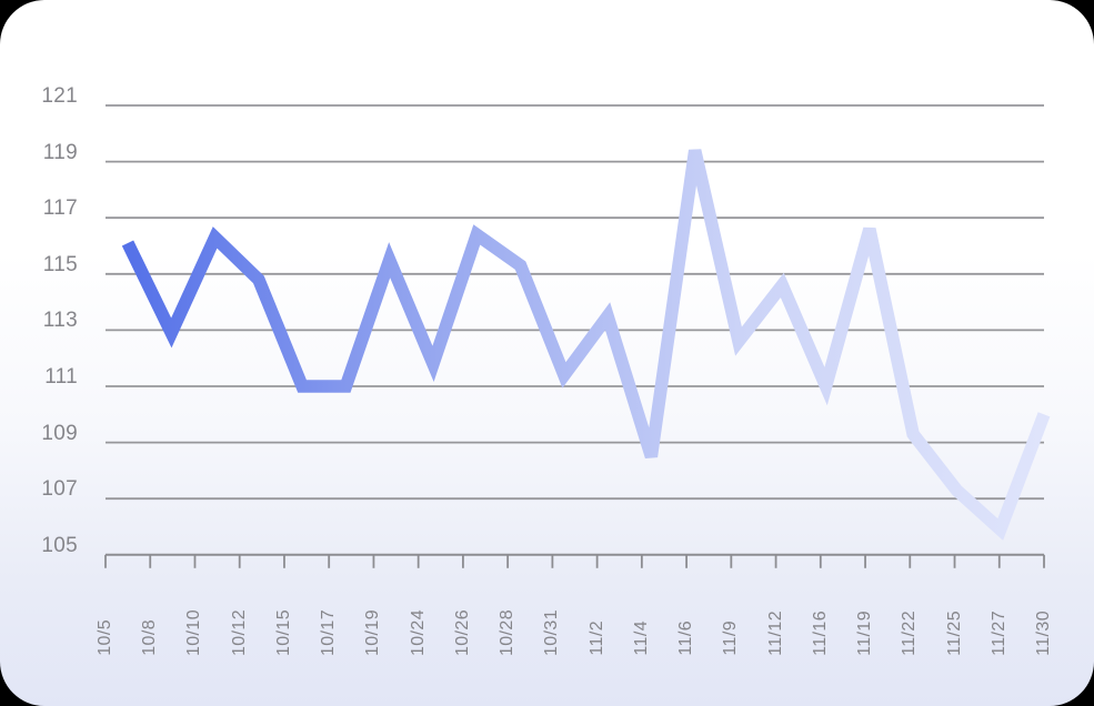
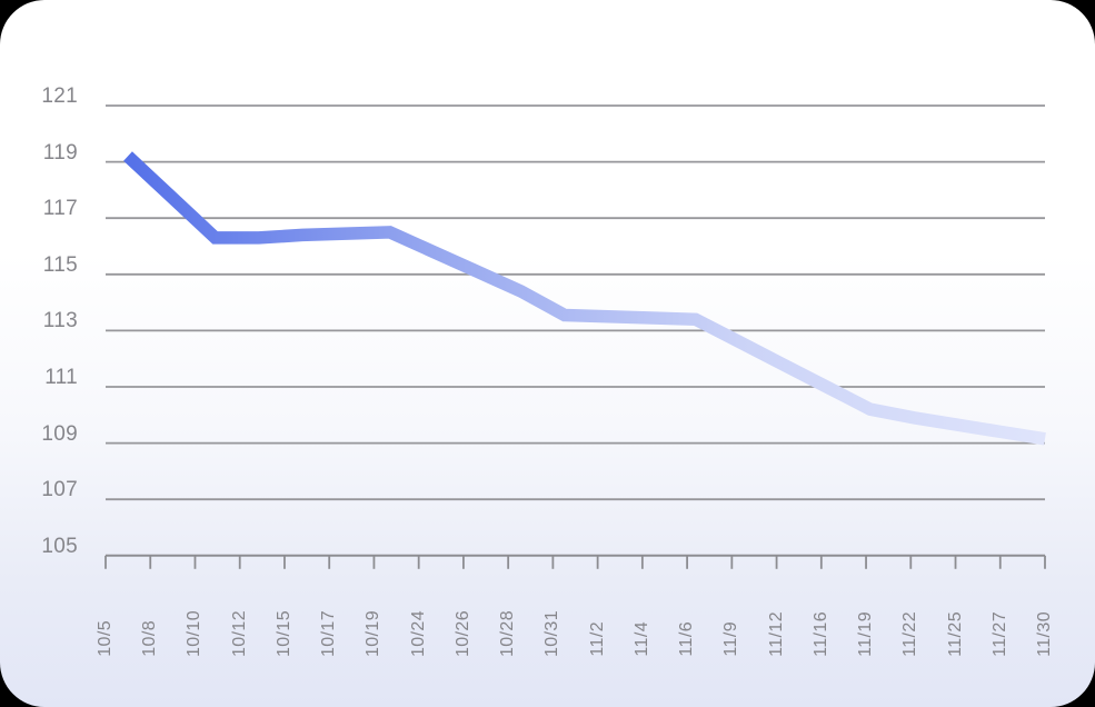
10/5: 116.1 -> 119.2
10/8: 112.9 -> 117.8
10/12: 114.8 -> 116.3
10/15: 111.0 -> 116.4
10/17: 111.0 -> 116.5
10/19: 115.5 -> 116.5
10/24: 111.8 -> 115.8
10/26: 116.4 -> 115.1
10/28: 115.3 -> 114.4
10/31: 111.4 -> 113.5
11/4: 108.5 -> 113.5
11/6: 119.4 -> 113.4
11/12: 114.6 -> 111.8
11/19: 116.6 -> 110.2
11/22: 109.3 -> 109.9
11/25: 107.3 -> 109.7
11/27: 105.9 -> 109.4
11/30: 110.0 -> 109.2
